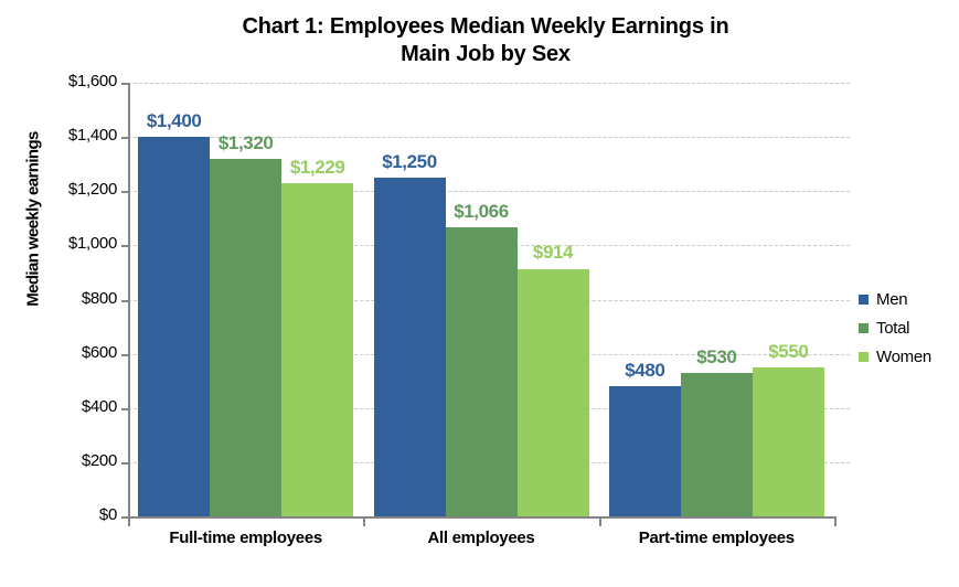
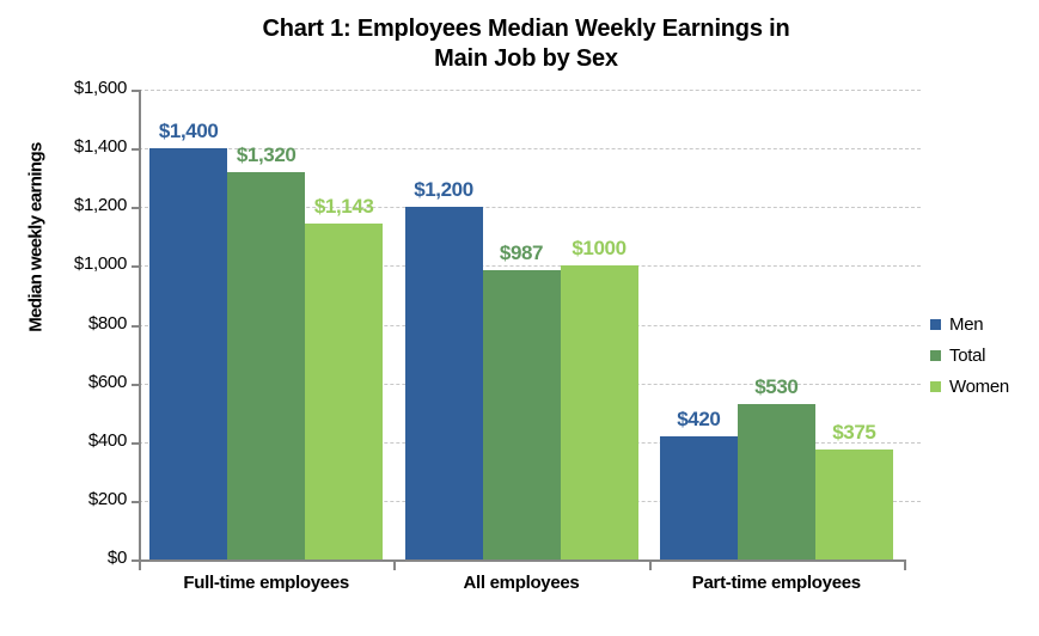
Women/Full-time employees: $1,229 -> $1,143
Men/All employees: $1,250 -> $1,200
Total/All employees: $1,066 -> $987
Women/All employees: $914 -> $1000
Men/Part-time employees: $480 -> $420
Women/Part-time employees: $550 -> $375
